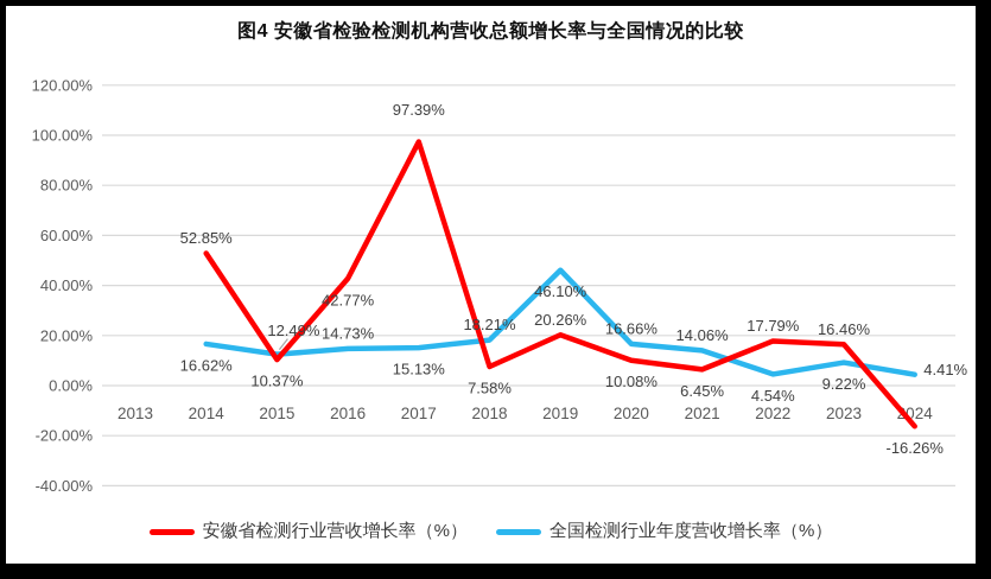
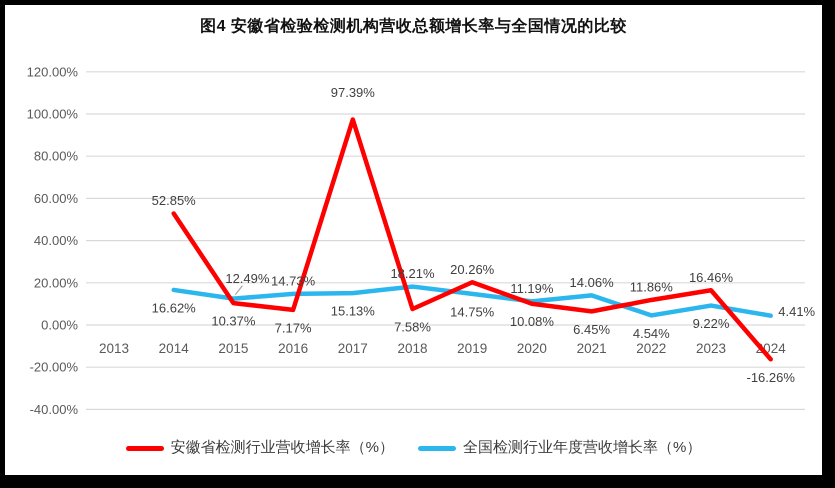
安徽省检测行业营收增长率（%）/2016: 42.77% -> 7.17%
全国检测行业年度营收增长率（%）/2019: 46.10% -> 14.75%
全国检测行业年度营收增长率（%）/2020: 16.66% -> 11.19%
安徽省检测行业营收增长率（%）/2022: 17.79% -> 11.86%
